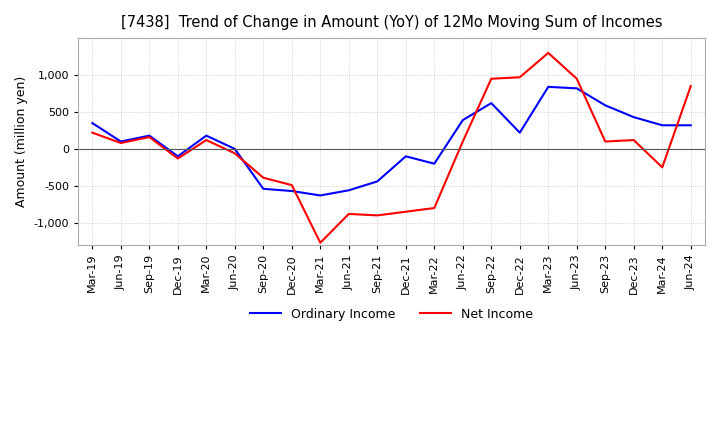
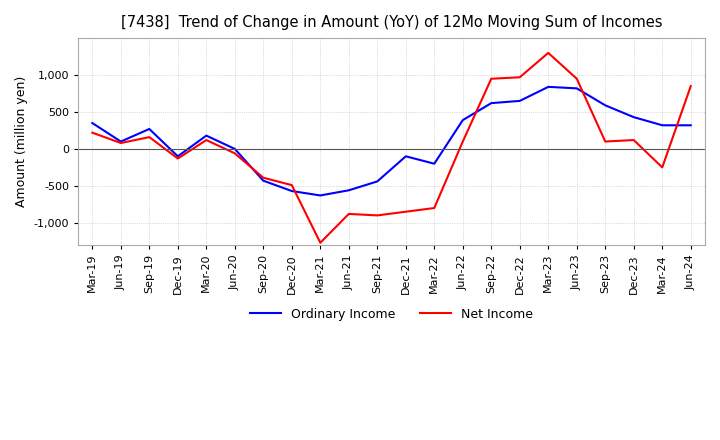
Ordinary Income/Sep-19: 180 -> 270
Ordinary Income/Sep-20: -540 -> -430
Ordinary Income/Dec-22: 220 -> 650
